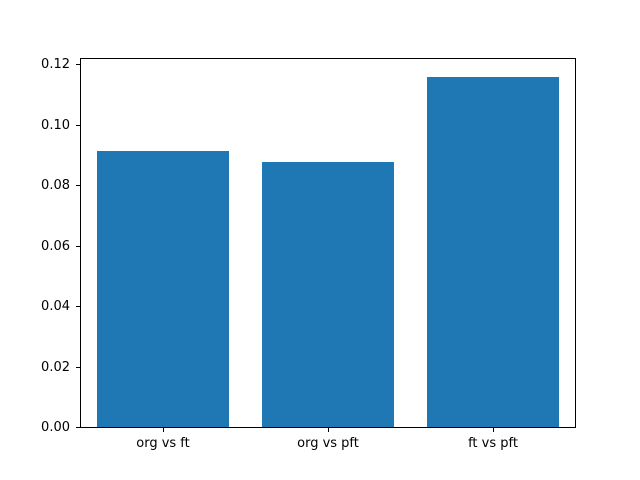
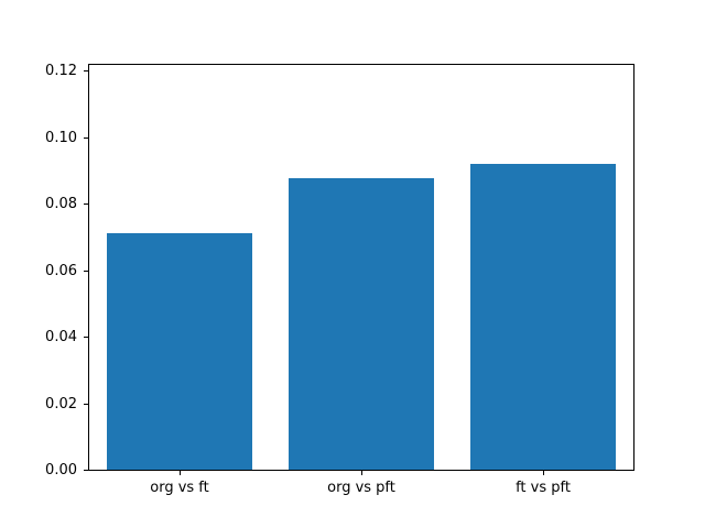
org vs ft: 0.091 -> 0.071
ft vs pft: 0.116 -> 0.092
